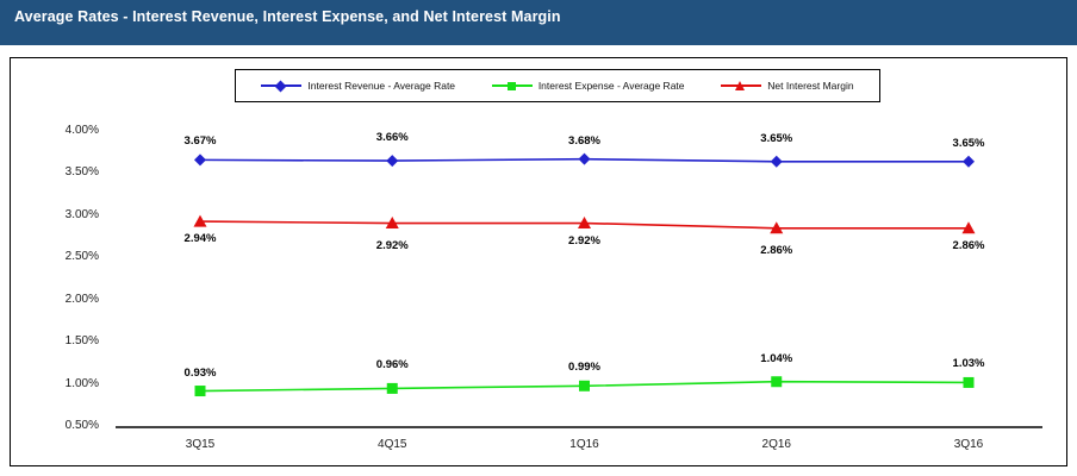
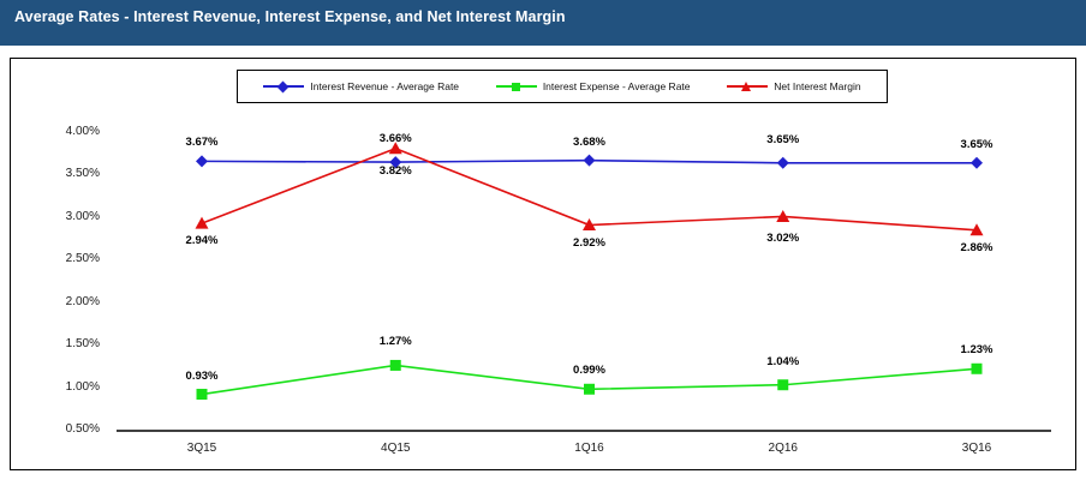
Net Interest Margin/4Q15: 2.92% -> 3.82%
Interest Expense - Average Rate/4Q15: 0.96% -> 1.27%
Net Interest Margin/2Q16: 2.86% -> 3.02%
Interest Expense - Average Rate/3Q16: 1.03% -> 1.23%
